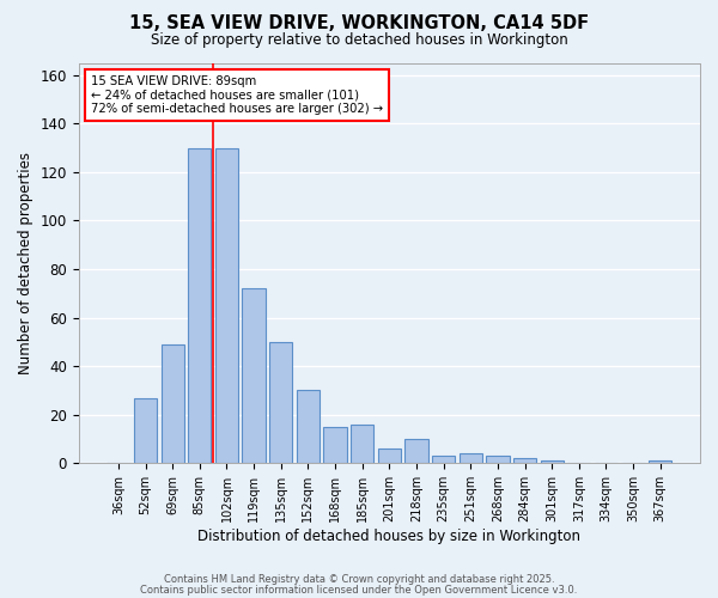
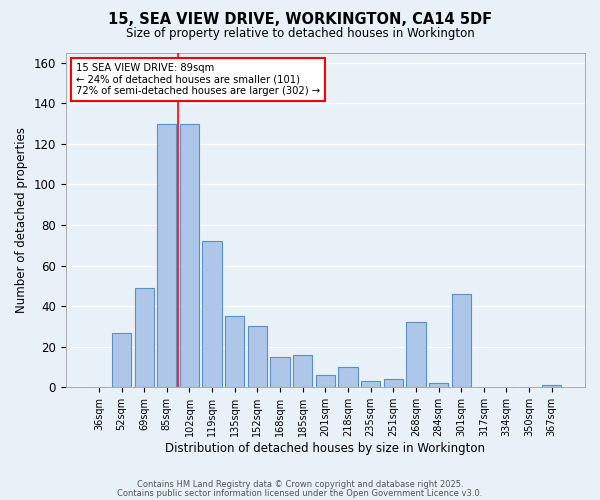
135sqm: 50 -> 35
268sqm: 3 -> 32
301sqm: 1 -> 46
